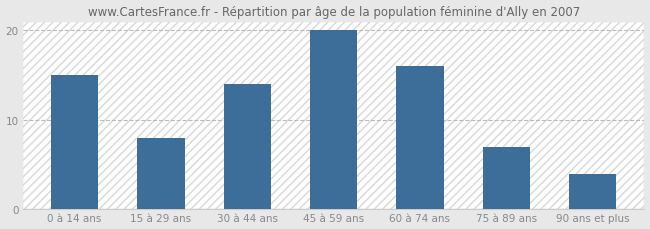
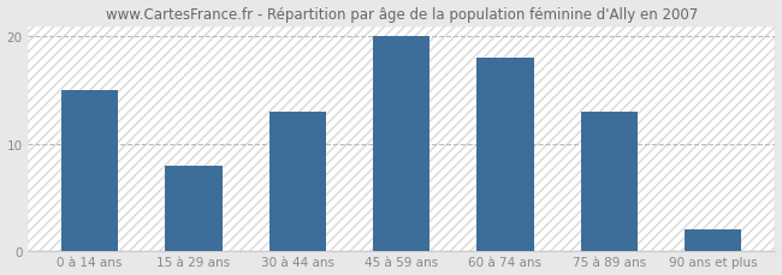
30 à 44 ans: 14 -> 13
60 à 74 ans: 16 -> 18
75 à 89 ans: 7 -> 13
90 ans et plus: 4 -> 2
